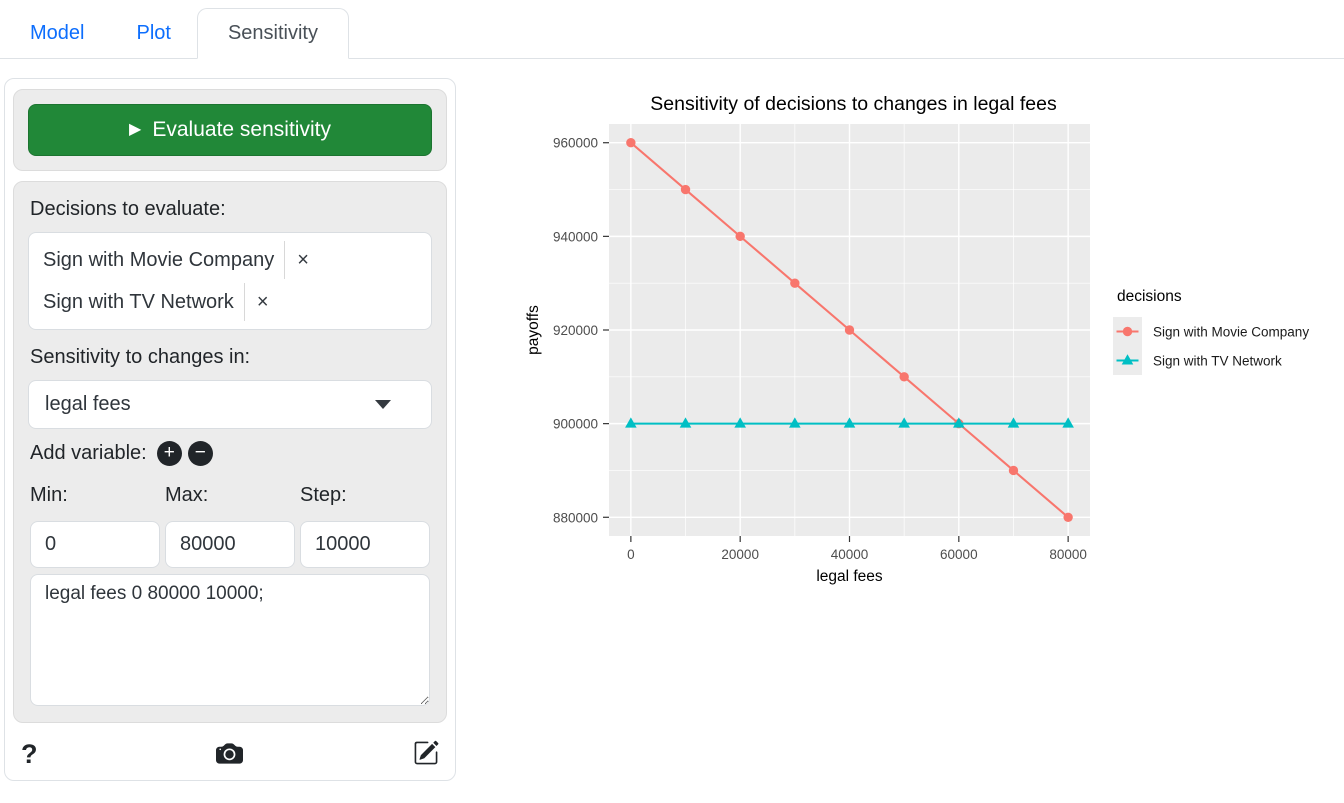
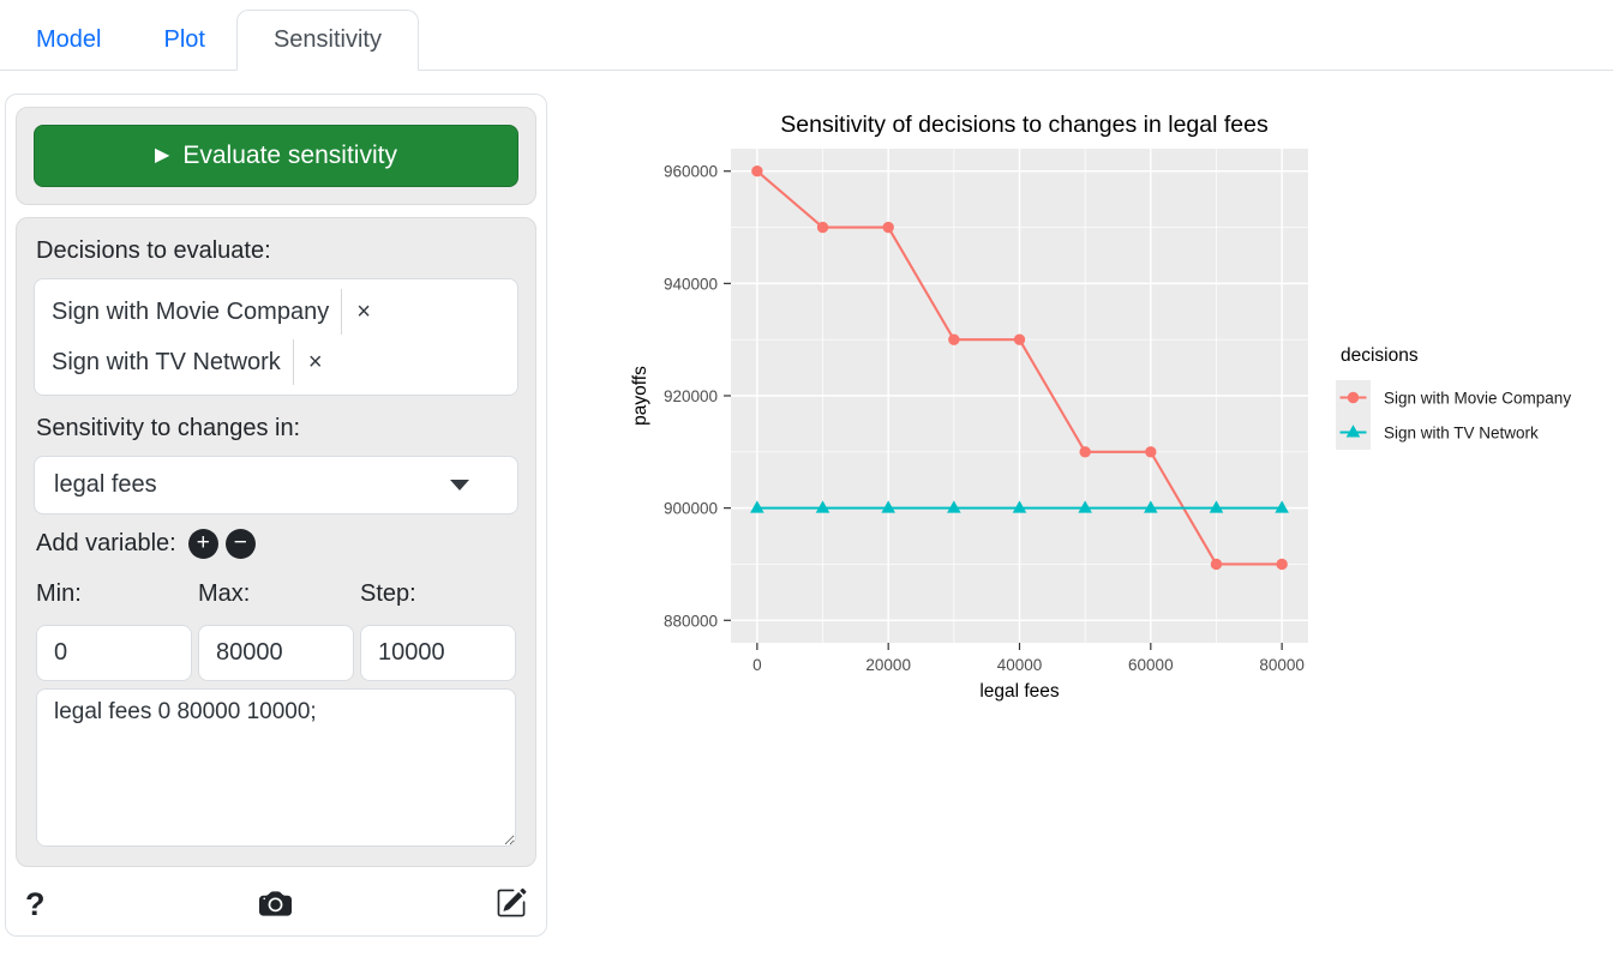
Sign with Movie Company/20000: 940000 -> 950000
Sign with Movie Company/40000: 920000 -> 930000
Sign with Movie Company/60000: 900000 -> 910000
Sign with Movie Company/80000: 880000 -> 890000
